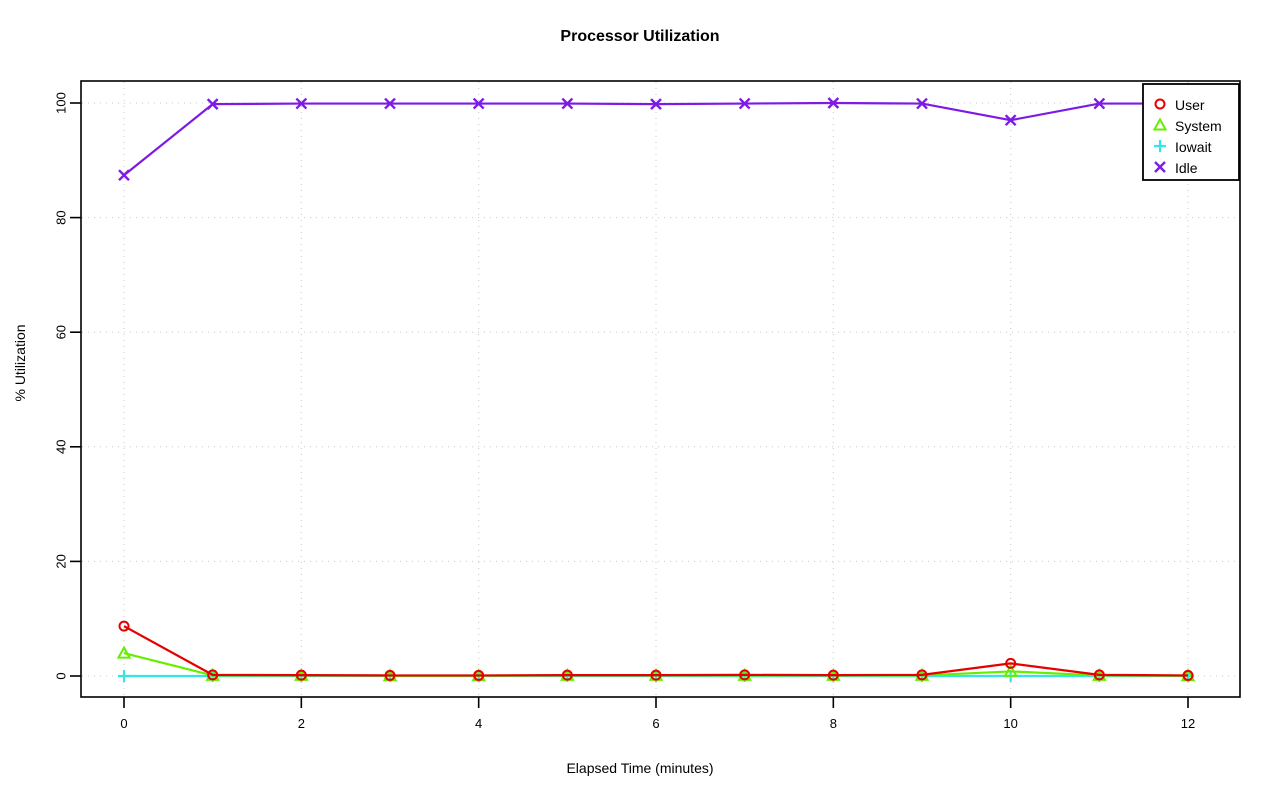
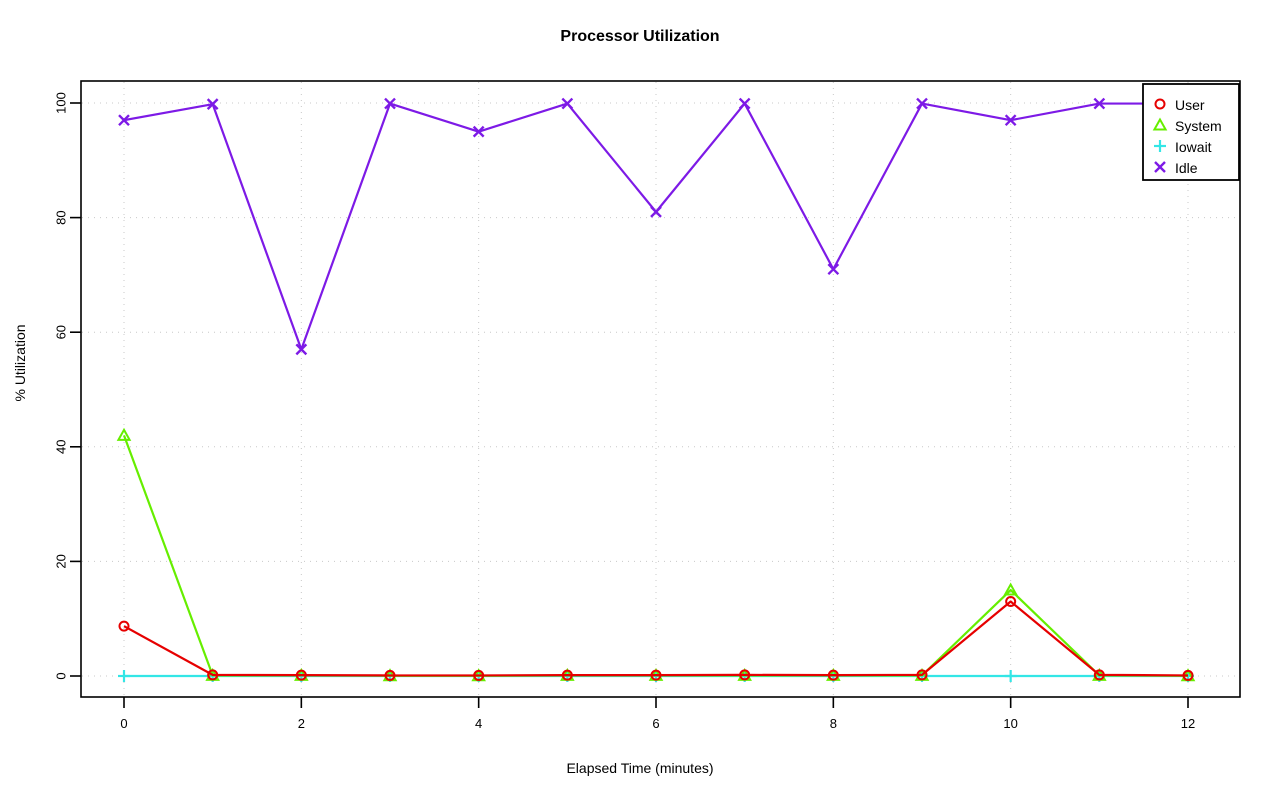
System/0: 4 -> 42
Idle/0: 87 -> 97
Idle/2: 100 -> 57
Idle/4: 100 -> 95
Idle/6: 100 -> 81
Idle/8: 100 -> 71
User/10: 2 -> 13
System/10: 1 -> 15
